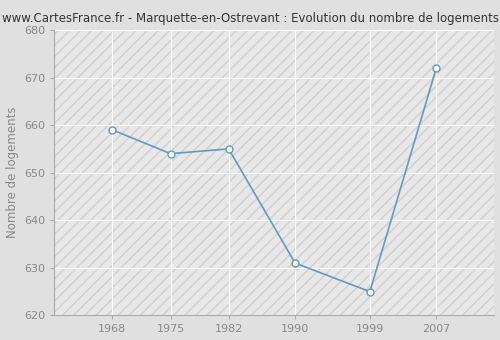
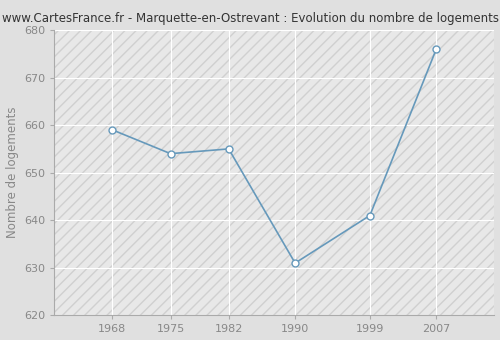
1999: 625 -> 641
2007: 672 -> 676
